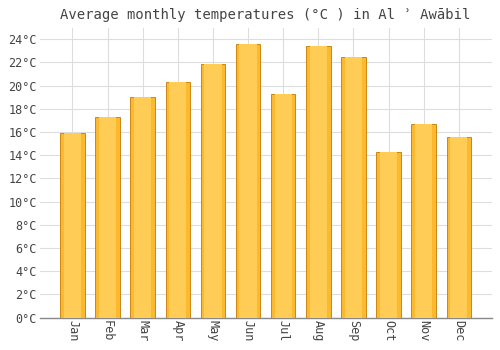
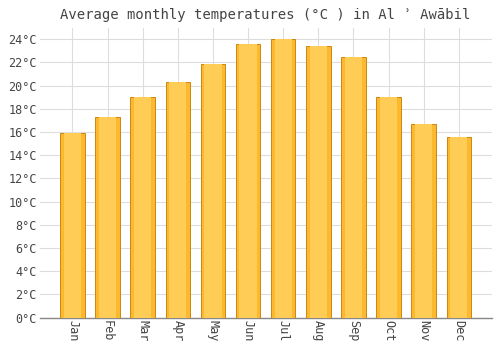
Jul: 19.3°C -> 24.0°C
Oct: 14.3°C -> 19.0°C
